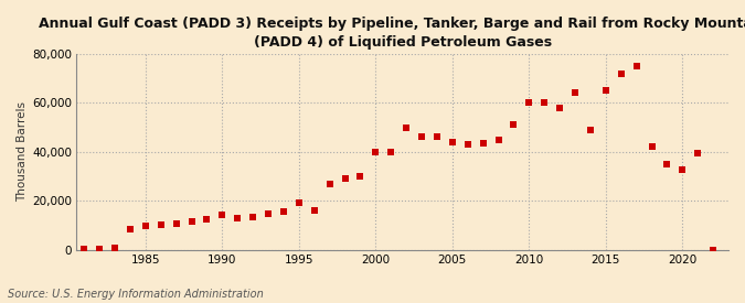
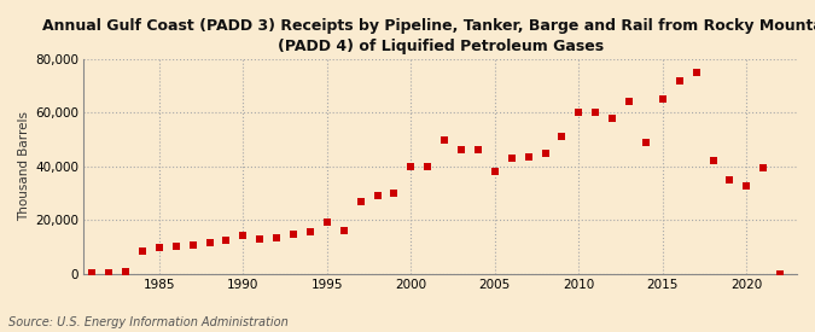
2005: 44,000 -> 38,000
